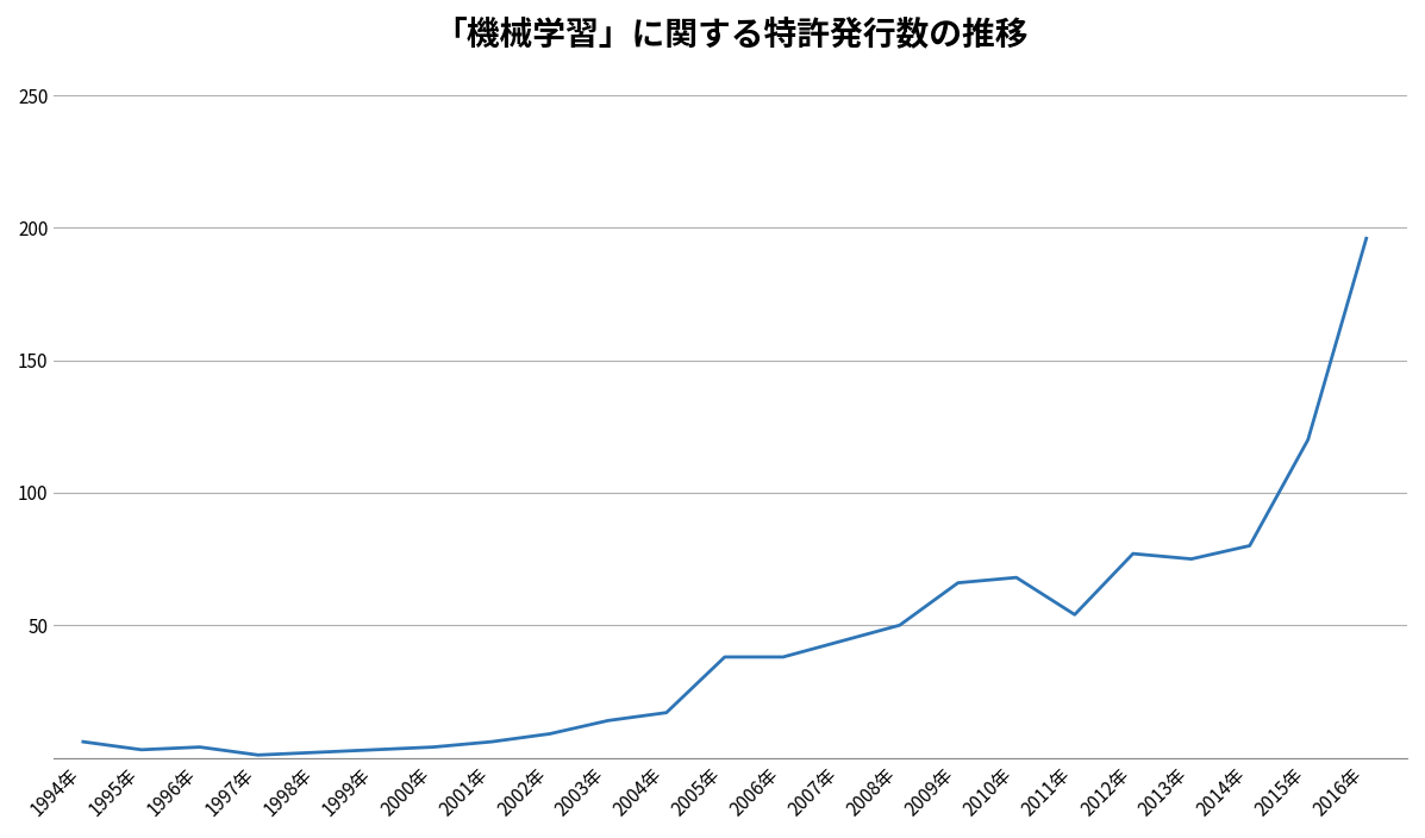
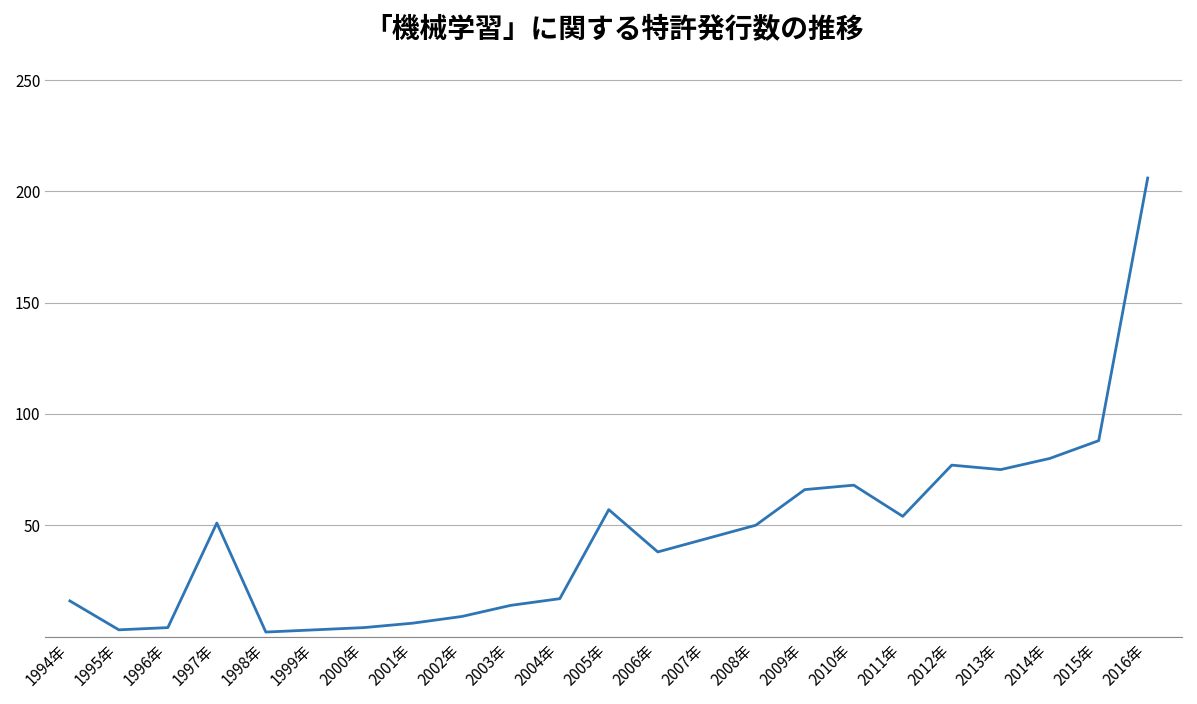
1994年: 6 -> 16
1997年: 1 -> 51
2005年: 38 -> 57
2015年: 120 -> 88
2016年: 196 -> 206
